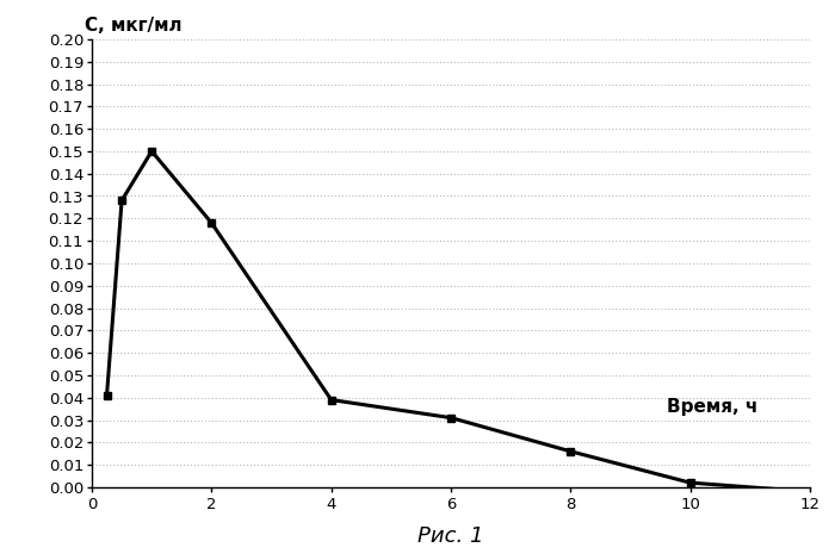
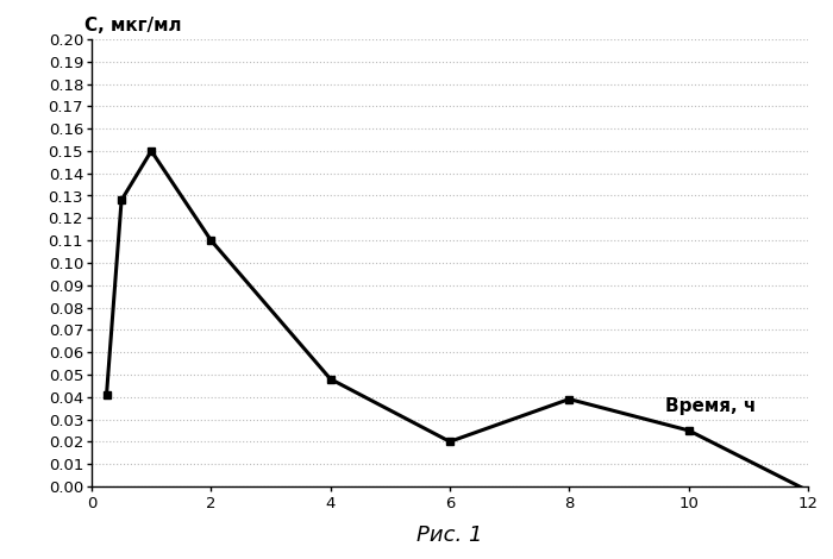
2: 0.118 -> 0.110
4: 0.039 -> 0.048
6: 0.031 -> 0.020
8: 0.016 -> 0.039
10: 0.002 -> 0.025
